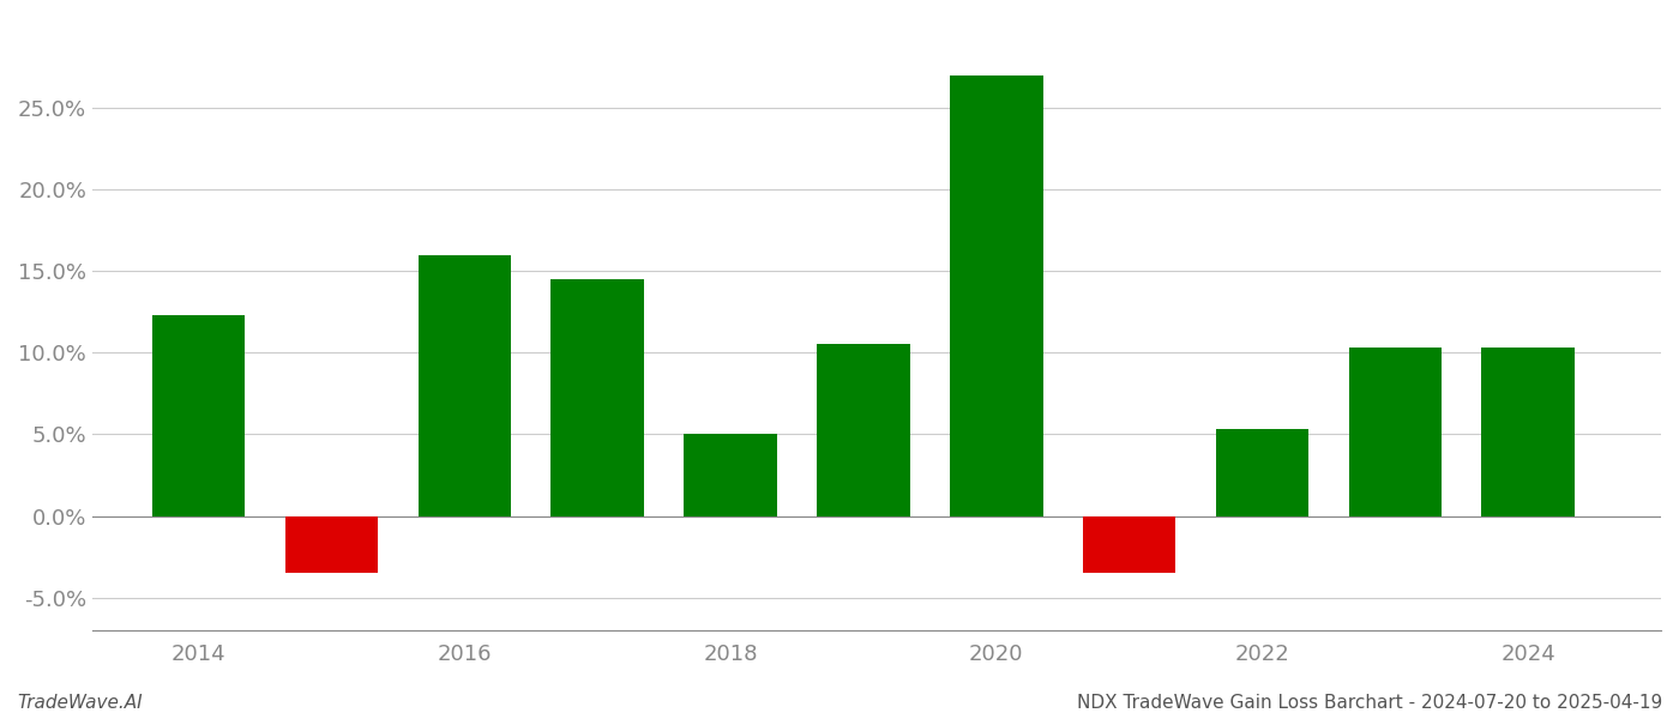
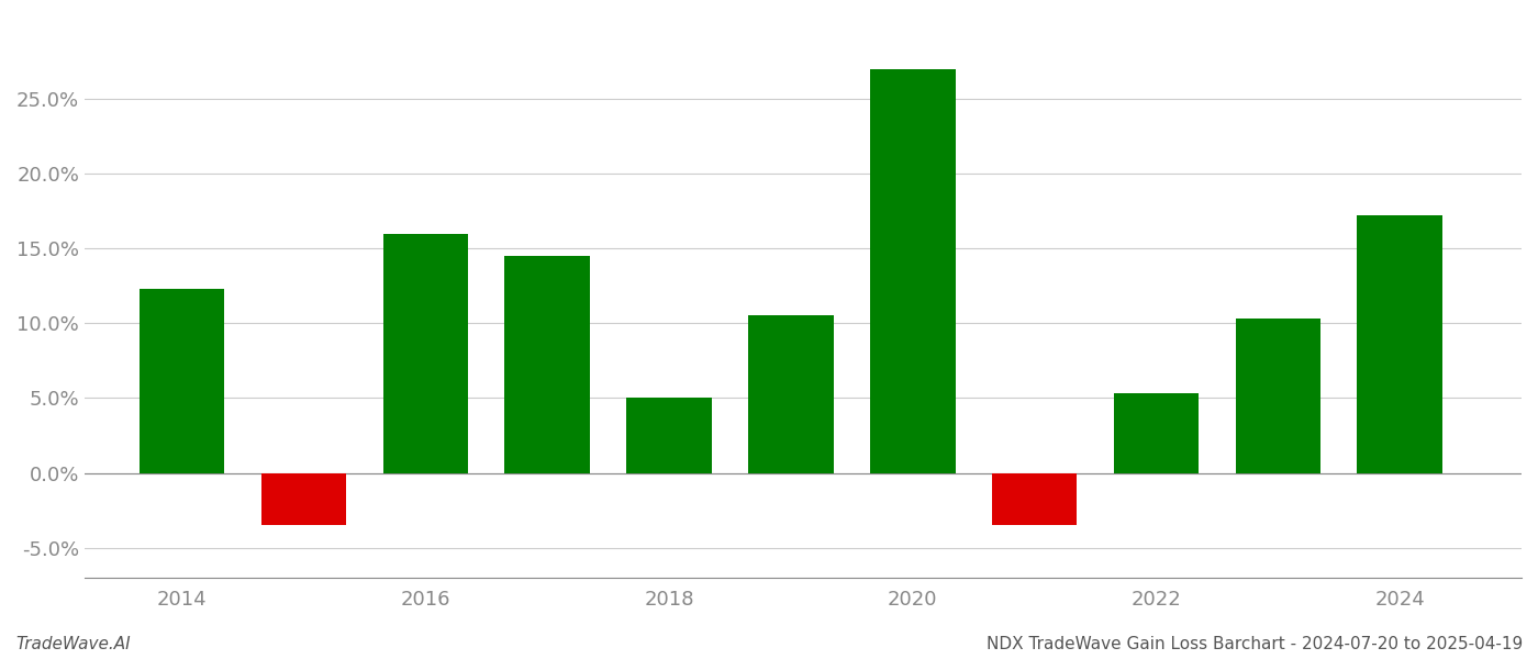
2024: 10.3% -> 17.2%
